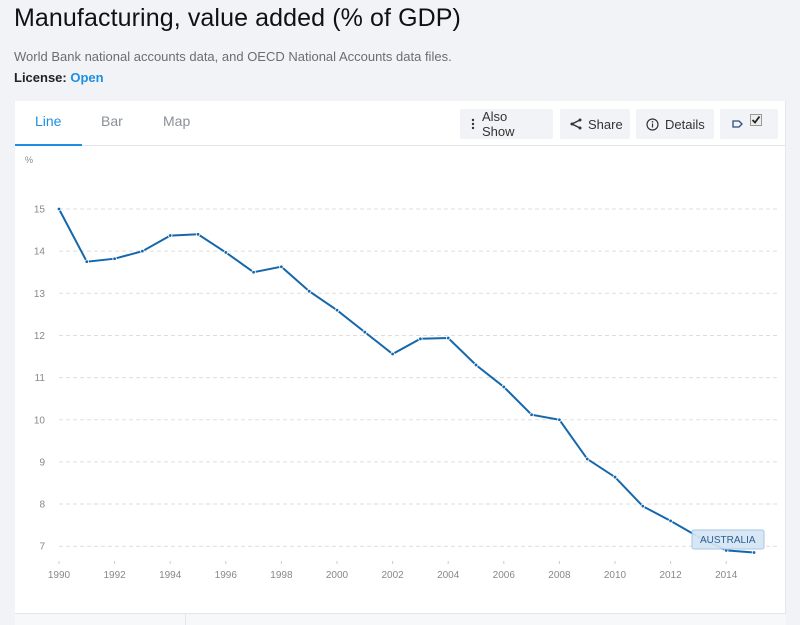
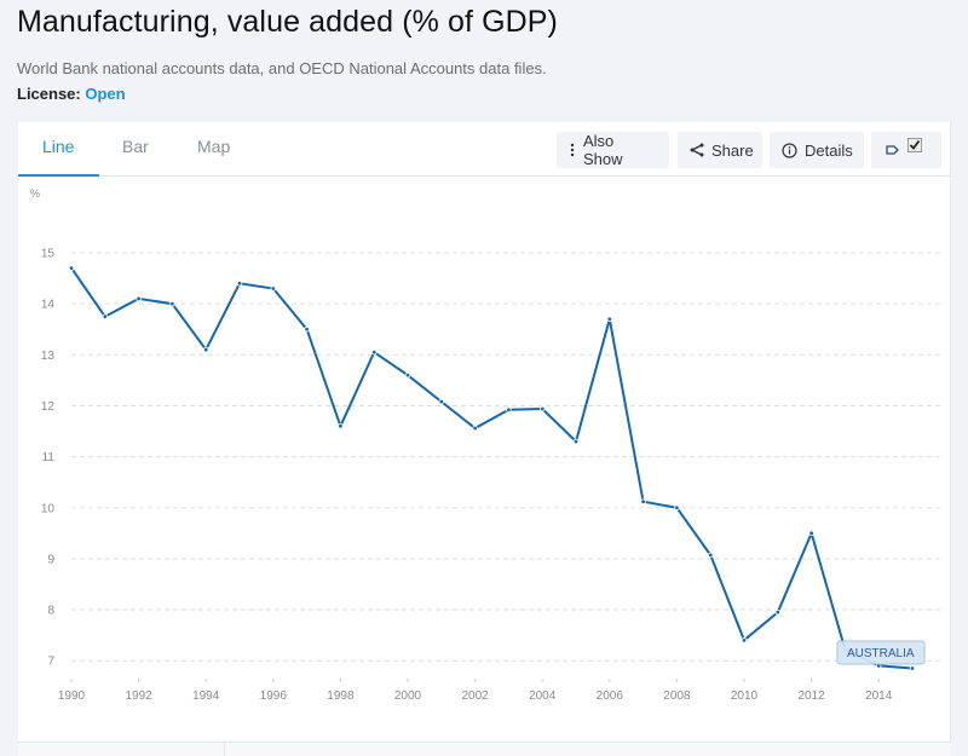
1990: 15.0 -> 14.7
1992: 13.8 -> 14.1
1994: 14.4 -> 13.1
1996: 14.0 -> 14.3
1998: 13.6 -> 11.6
2006: 10.8 -> 13.7
2010: 8.6 -> 7.4
2012: 7.6 -> 9.5
